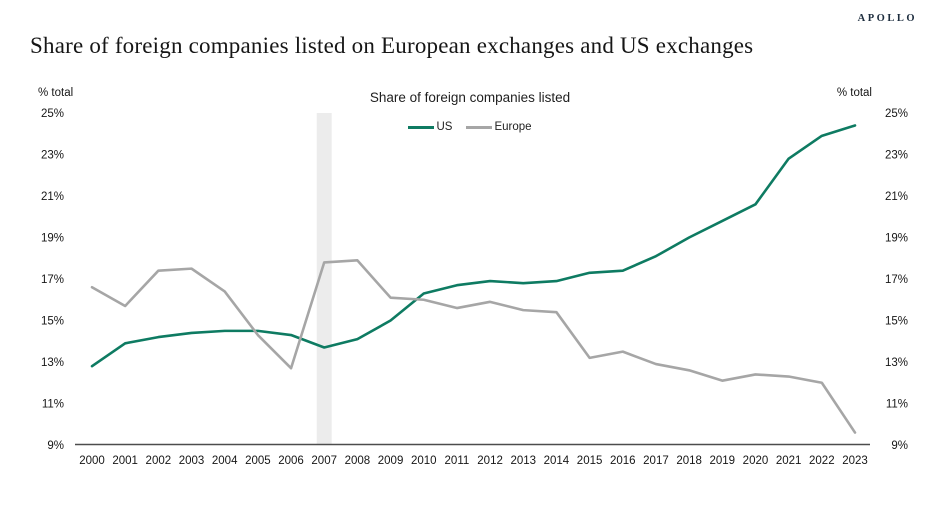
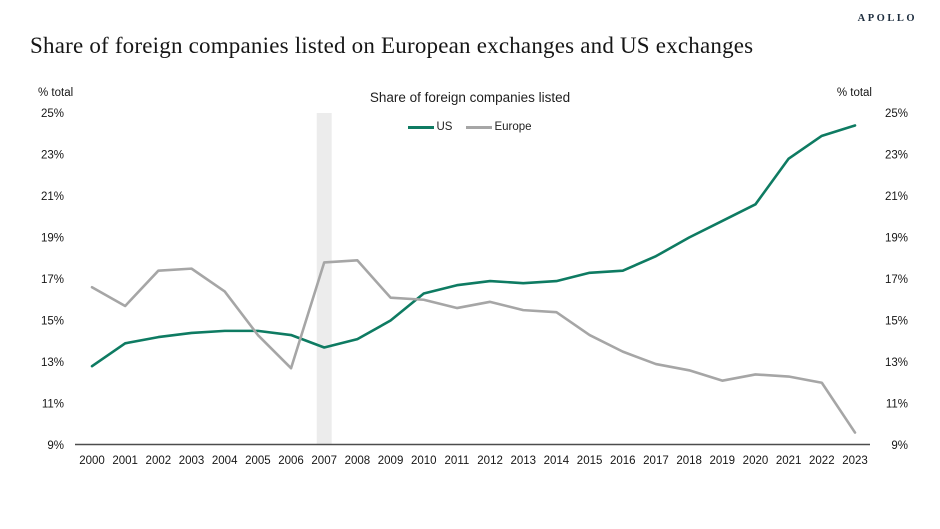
Europe/2015: 13.2% -> 14.3%
